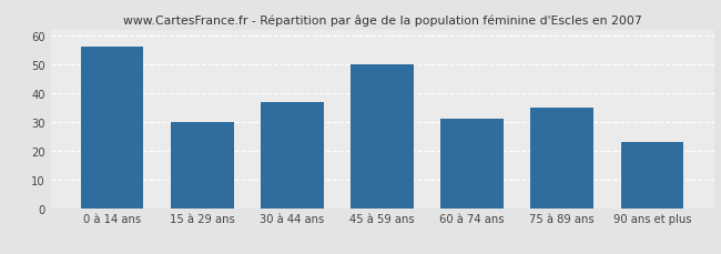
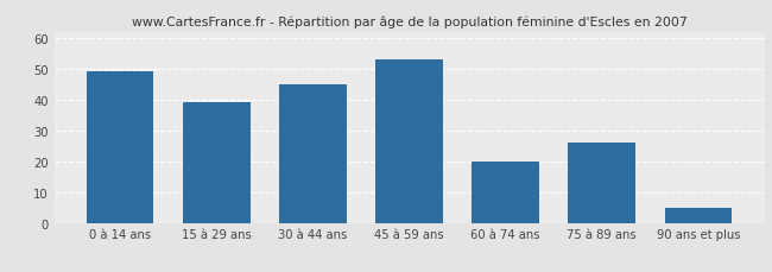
0 à 14 ans: 56 -> 49
15 à 29 ans: 30 -> 39
30 à 44 ans: 37 -> 45
45 à 59 ans: 50 -> 53
60 à 74 ans: 31 -> 20
75 à 89 ans: 35 -> 26
90 ans et plus: 23 -> 5
